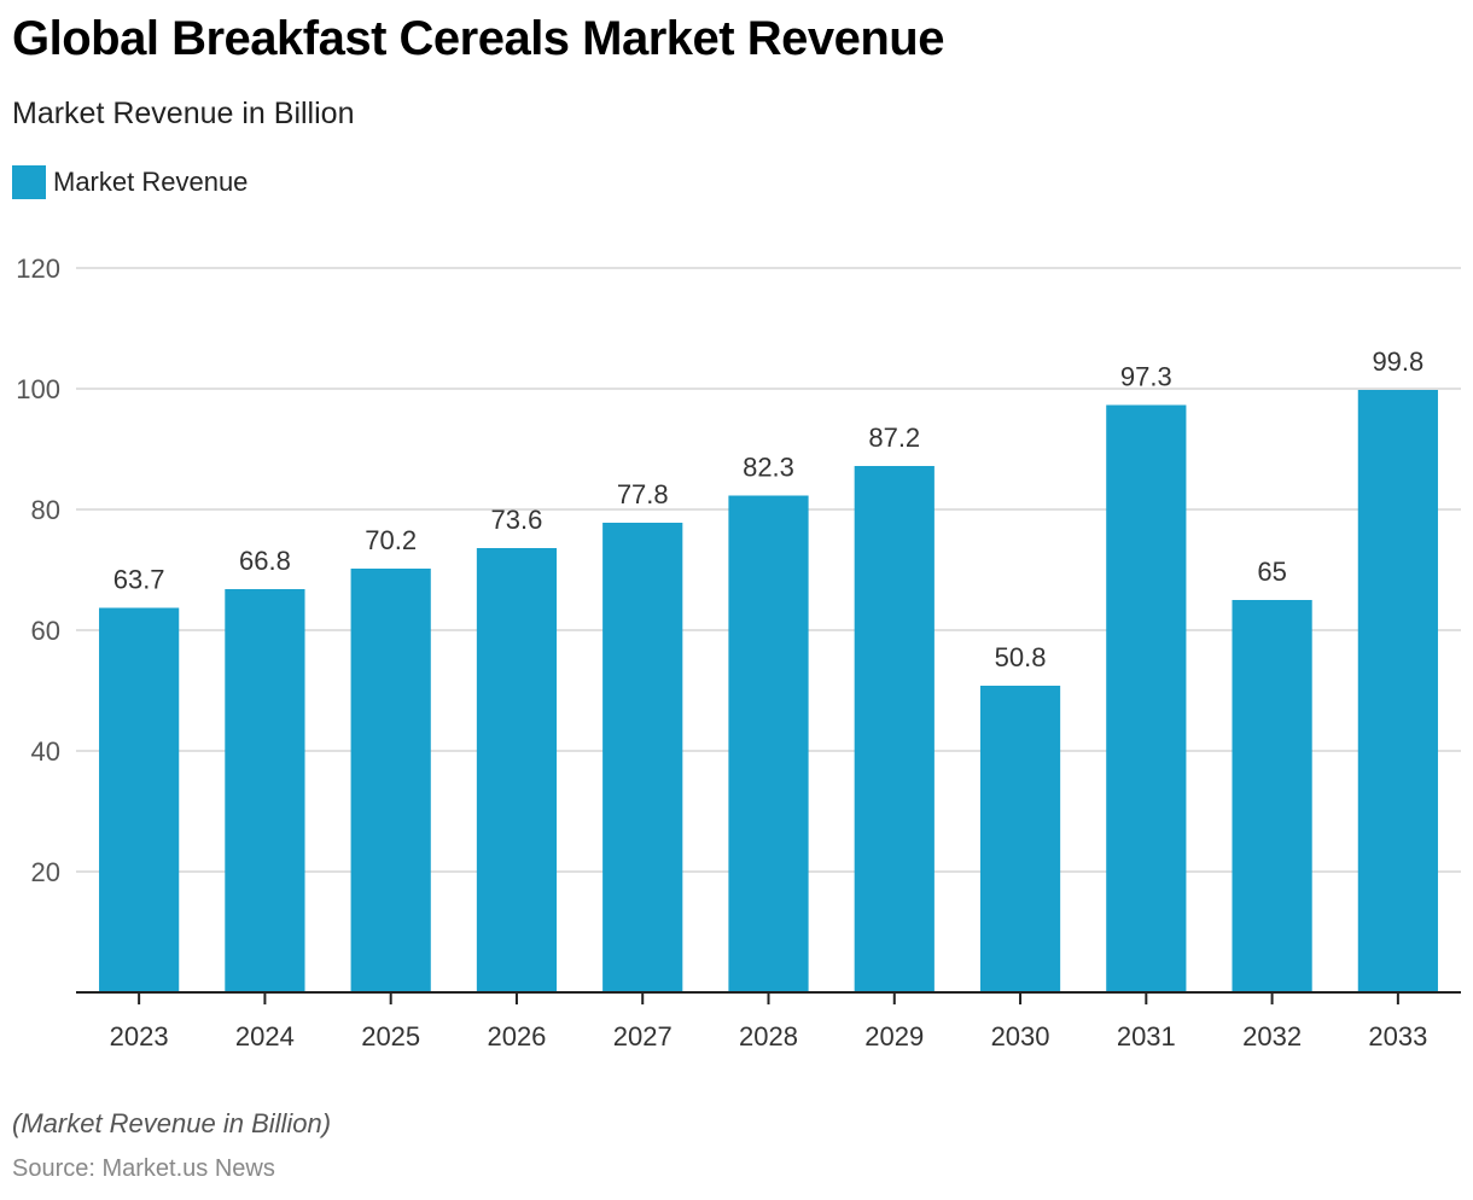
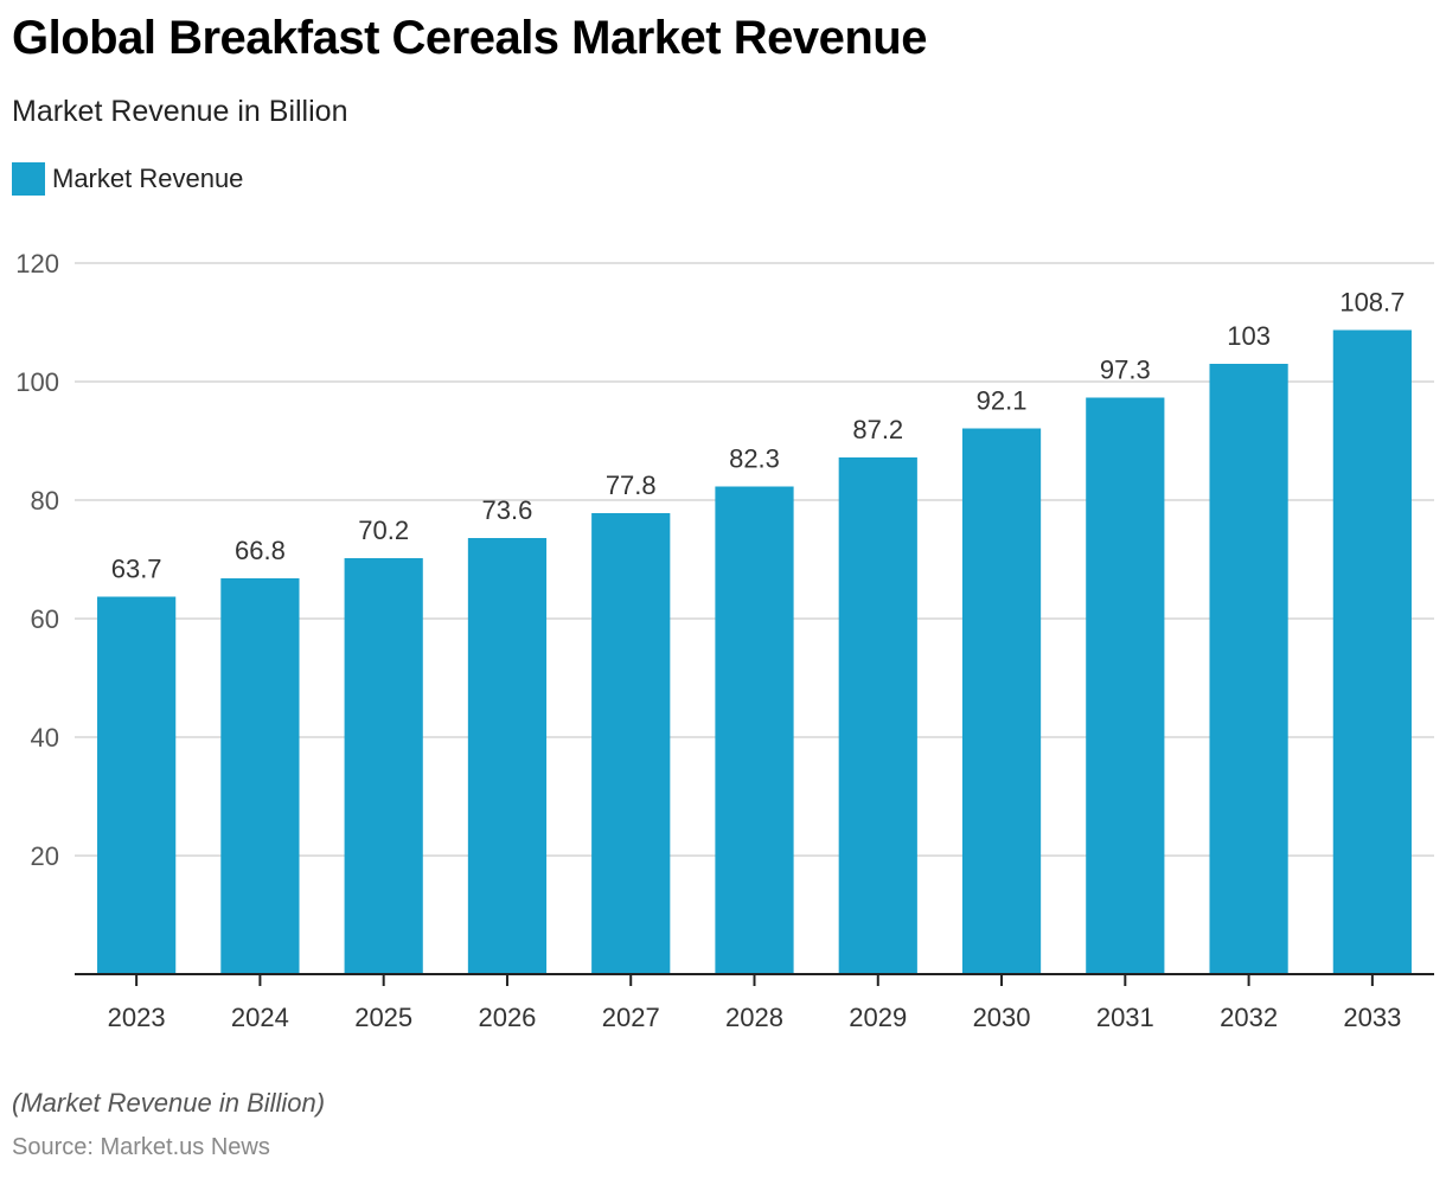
2030: 50.8 -> 92.1
2032: 65 -> 103
2033: 99.8 -> 108.7
